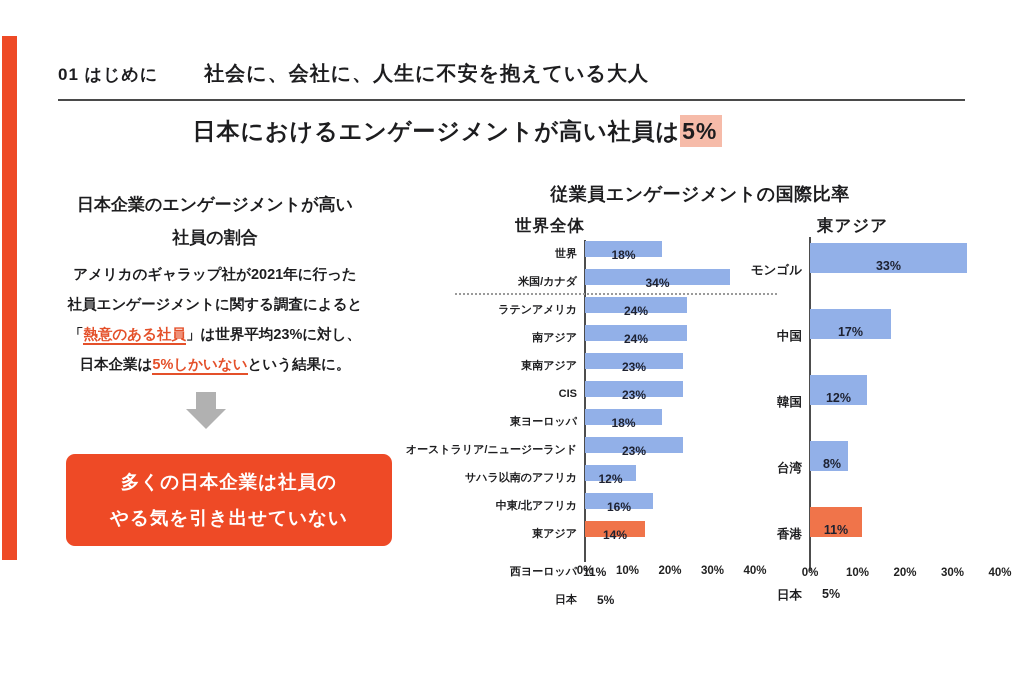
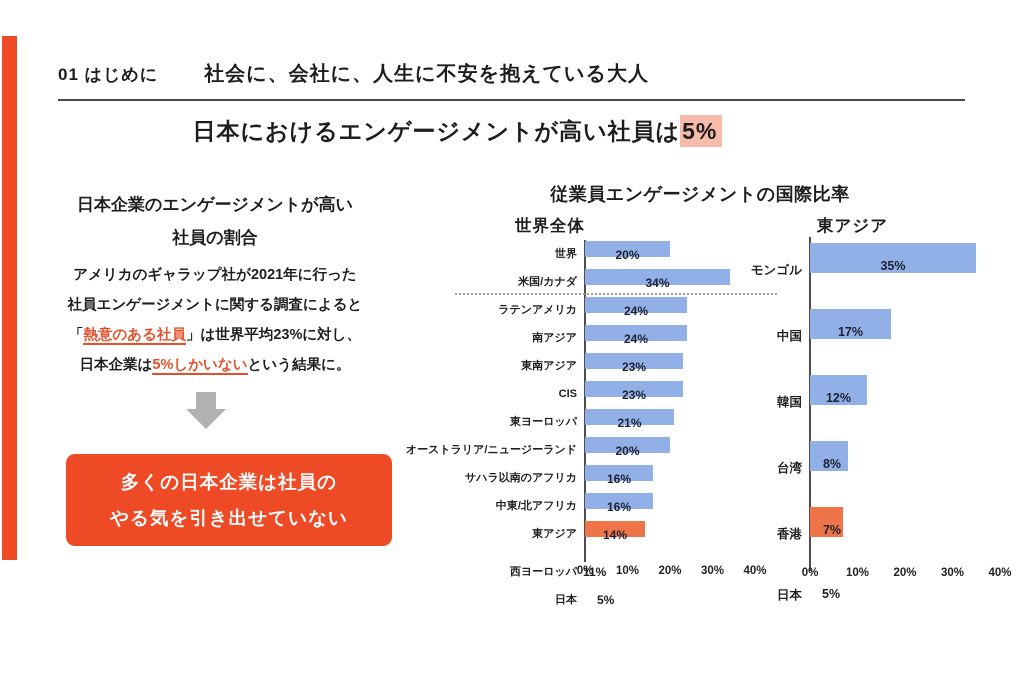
世界全体/世界: 18% -> 20%
世界全体/東ヨーロッパ: 18% -> 21%
世界全体/オーストラリア/ニュージーランド: 23% -> 20%
世界全体/サハラ以南のアフリカ: 12% -> 16%
東アジア/モンゴル: 33% -> 35%
東アジア/香港: 11% -> 7%
